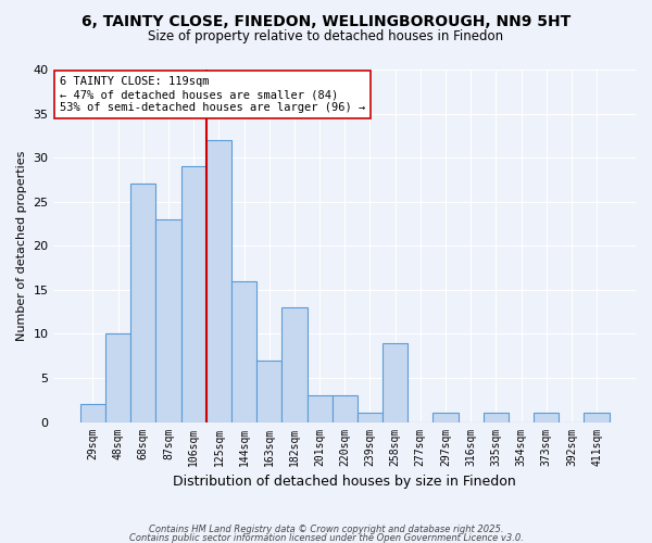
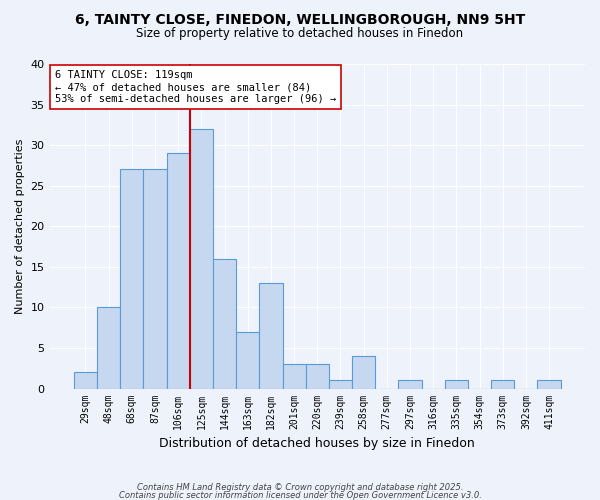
87sqm: 23 -> 27
258sqm: 9 -> 4
